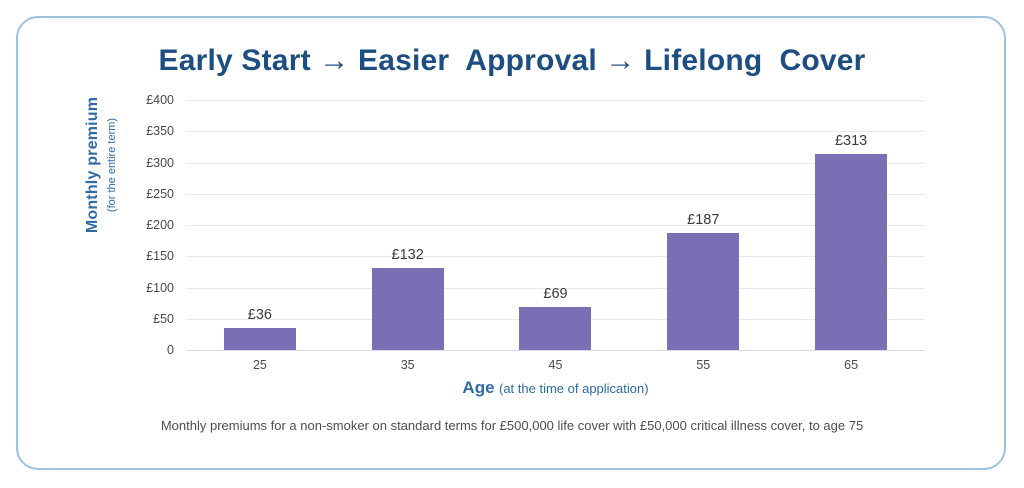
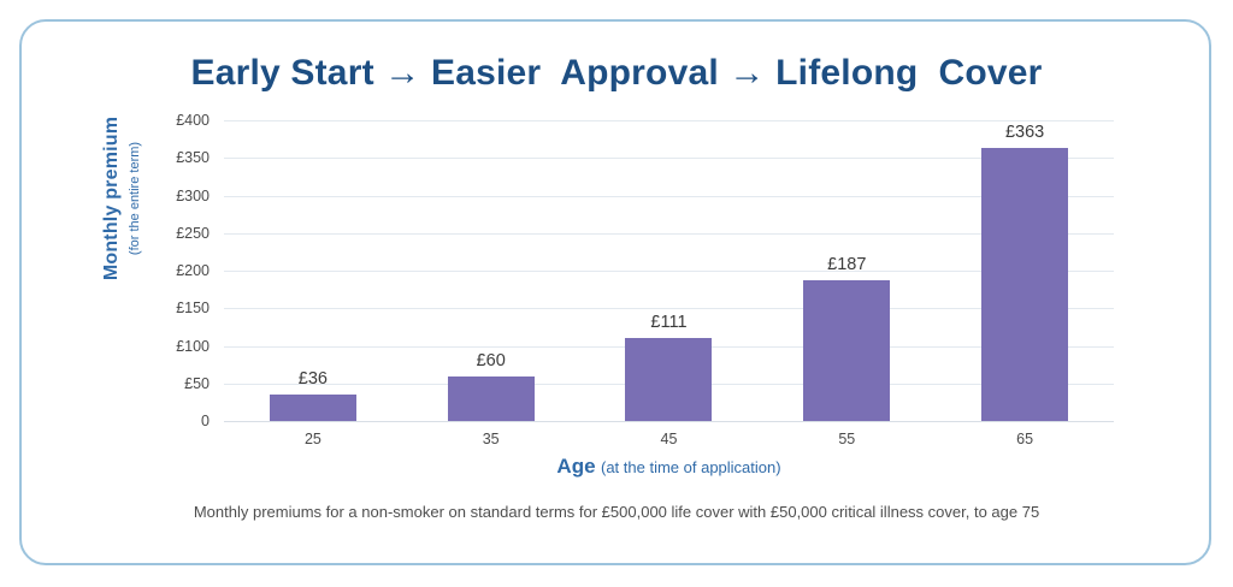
35: £132 -> £60
45: £69 -> £111
65: £313 -> £363
